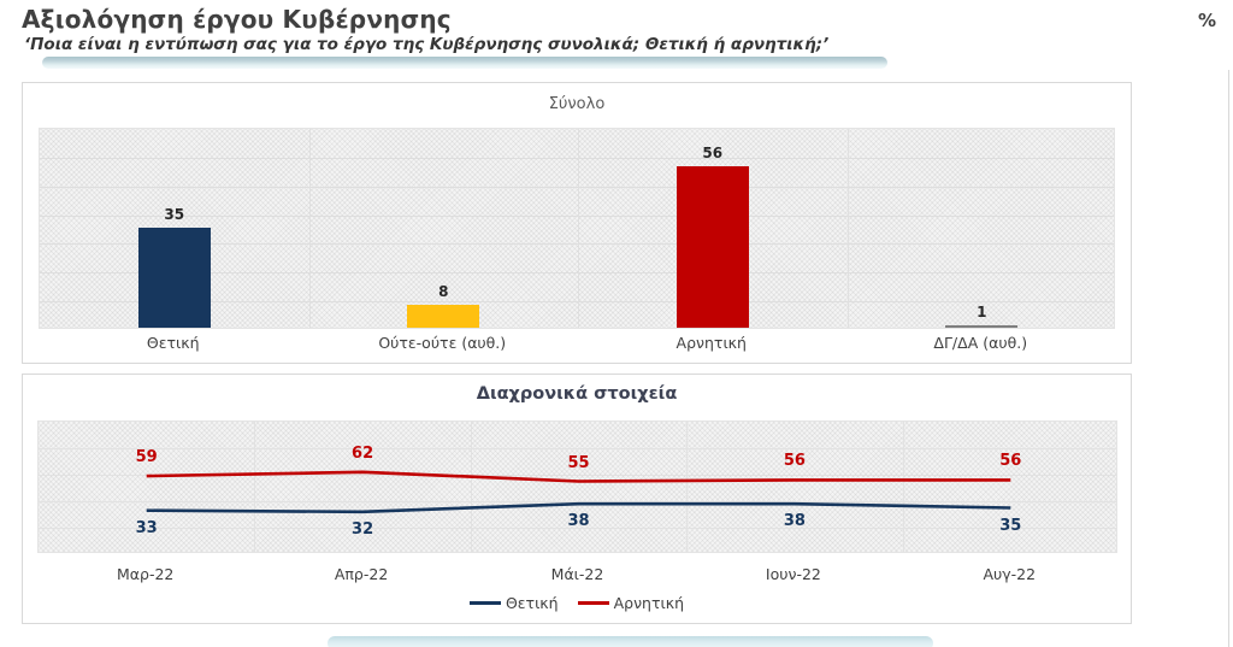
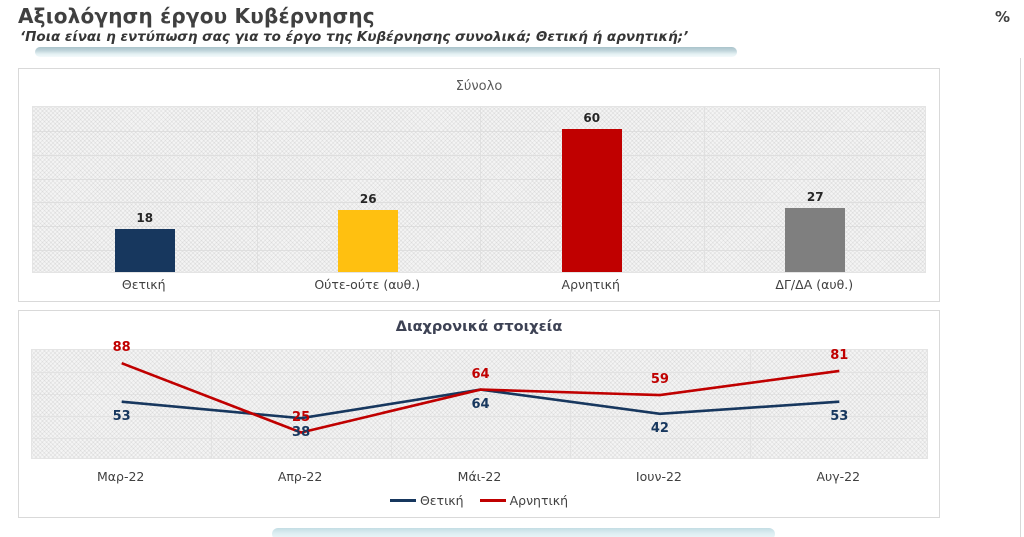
Σύνολο/Θετική: 35 -> 18
Σύνολο/Ούτε-ούτε (αυθ.): 8 -> 26
Σύνολο/Αρνητική: 56 -> 60
Σύνολο/ΔΓ/ΔΑ (αυθ.): 1 -> 27
Διαχρονικά στοιχεία/Θετική/Μαρ-22: 33 -> 53
Διαχρονικά στοιχεία/Αρνητική/Μαρ-22: 59 -> 88
Διαχρονικά στοιχεία/Θετική/Απρ-22: 32 -> 38
Διαχρονικά στοιχεία/Αρνητική/Απρ-22: 62 -> 25
Διαχρονικά στοιχεία/Θετική/Μάι-22: 38 -> 64
Διαχρονικά στοιχεία/Αρνητική/Μάι-22: 55 -> 64
Διαχρονικά στοιχεία/Θετική/Ιουν-22: 38 -> 42
Διαχρονικά στοιχεία/Αρνητική/Ιουν-22: 56 -> 59
Διαχρονικά στοιχεία/Θετική/Αυγ-22: 35 -> 53
Διαχρονικά στοιχεία/Αρνητική/Αυγ-22: 56 -> 81
